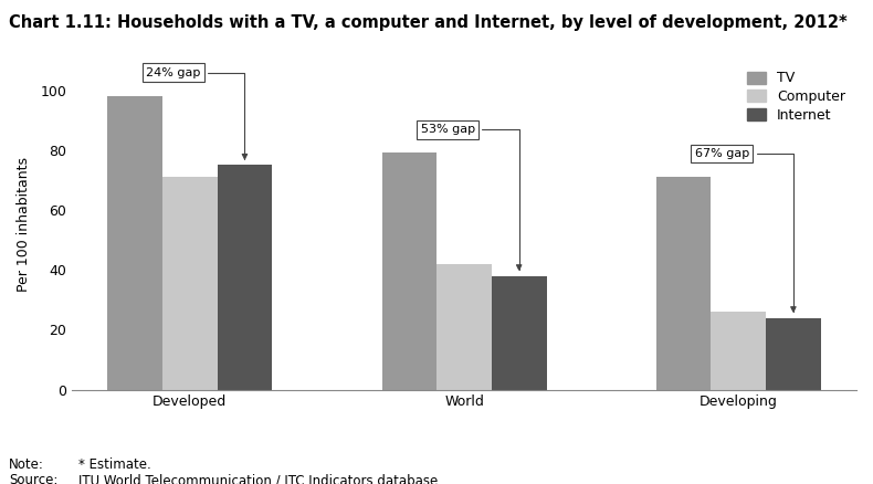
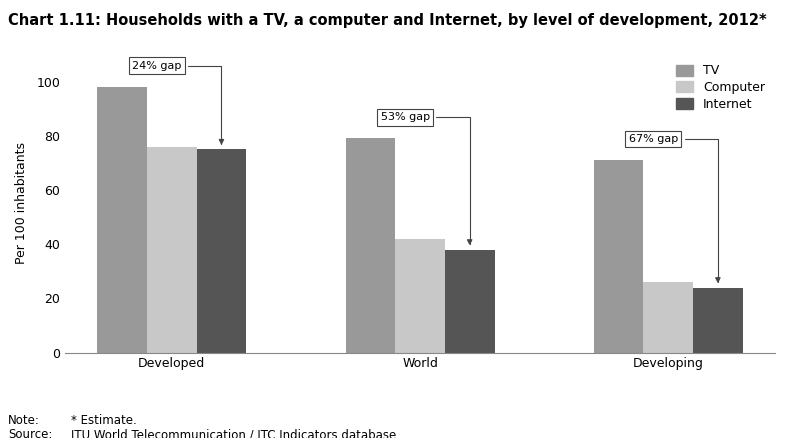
Computer/Developed: 71 -> 76
